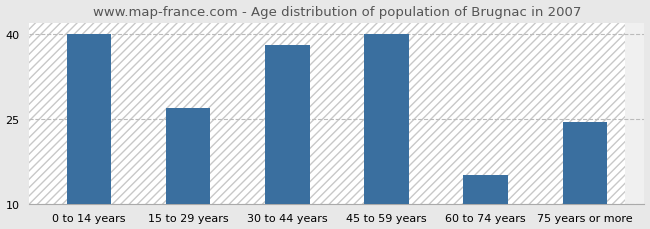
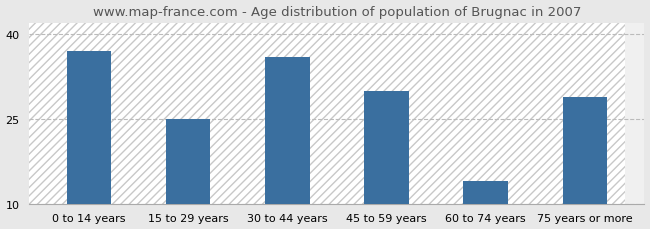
0 to 14 years: 40.0 -> 37.0
15 to 29 years: 27.0 -> 25.0
30 to 44 years: 38.0 -> 36.0
45 to 59 years: 40.0 -> 30.0
60 to 74 years: 15.0 -> 14.0
75 years or more: 24.5 -> 28.8
